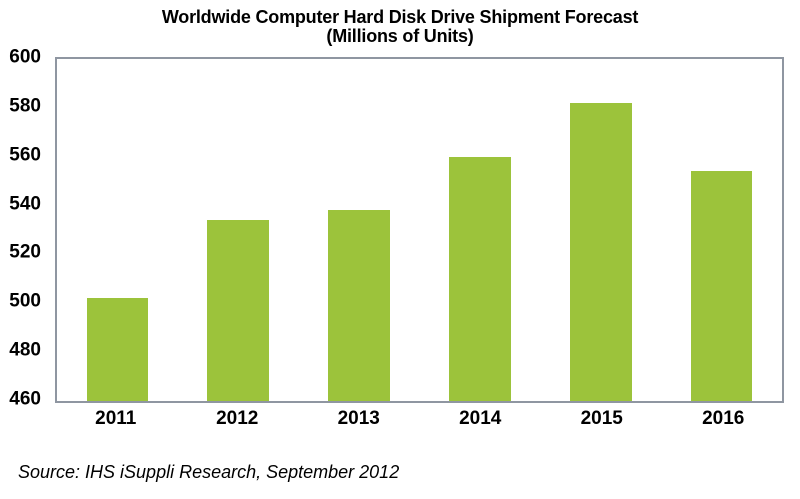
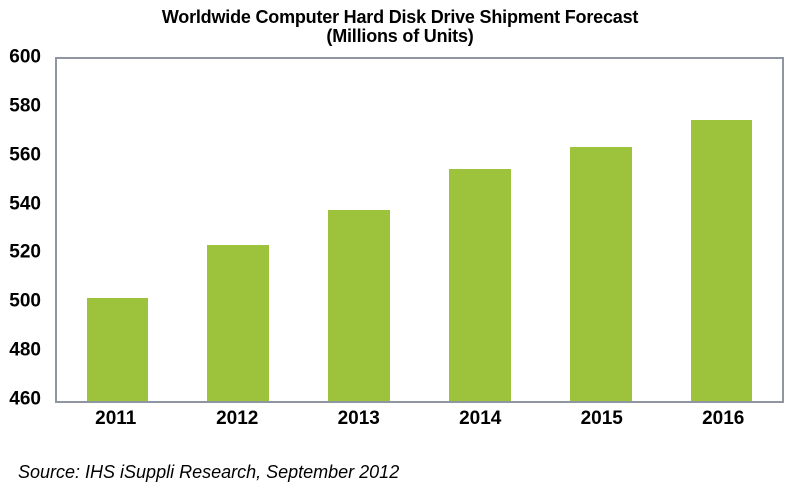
2012: 534 -> 524
2014: 560 -> 555
2015: 582 -> 564
2016: 554 -> 575
